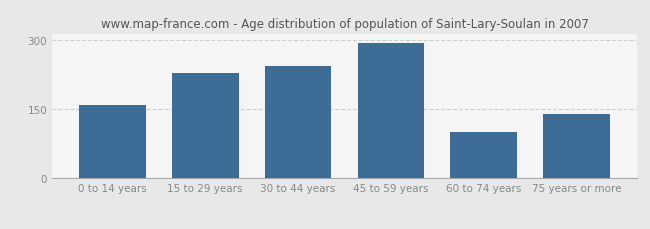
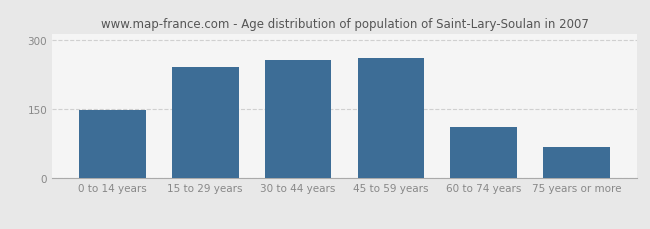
0 to 14 years: 160 -> 148
15 to 29 years: 230 -> 243
30 to 44 years: 245 -> 258
45 to 59 years: 295 -> 261
60 to 74 years: 100 -> 112
75 years or more: 140 -> 68
